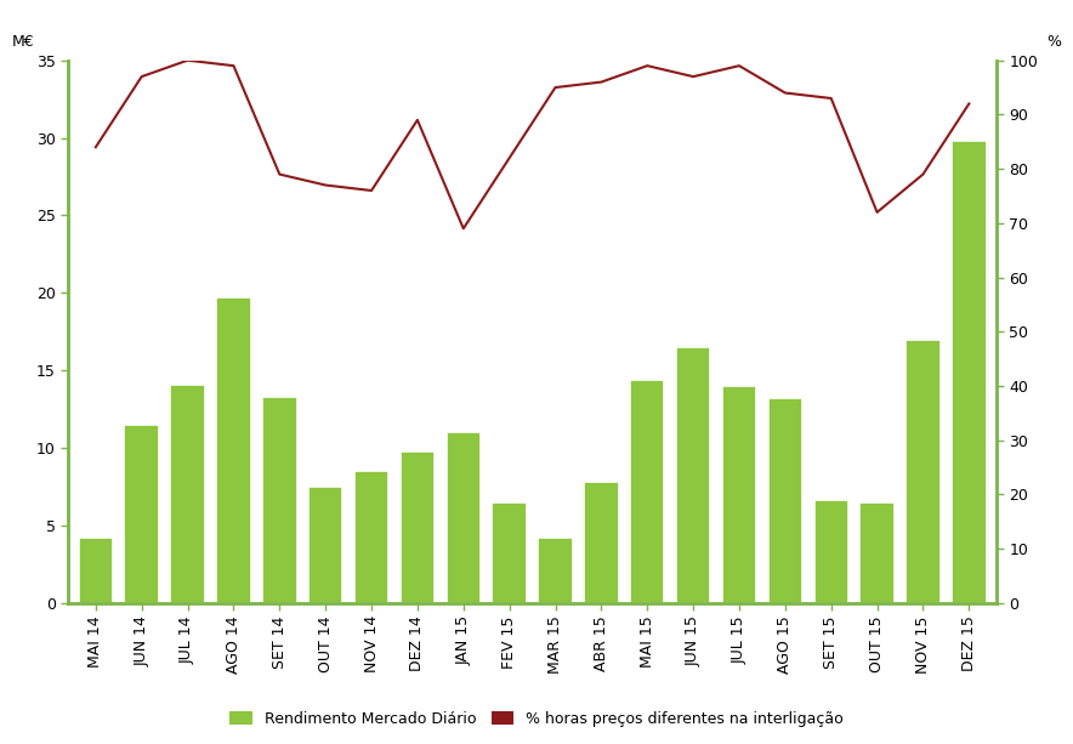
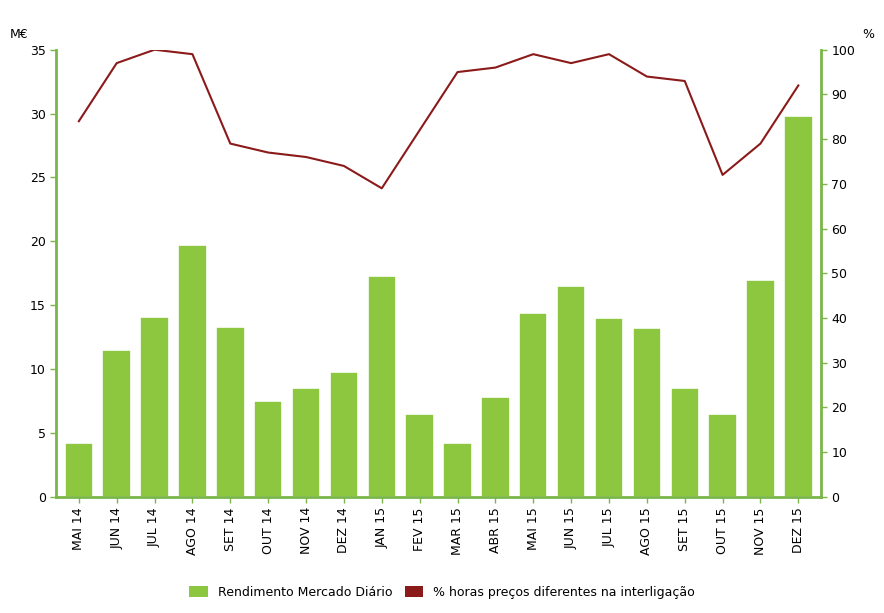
% horas preços diferentes na interligação/DEZ 14: 89 -> 74
Rendimento Mercado Diário/JAN 15: 11.0 -> 17.3
Rendimento Mercado Diário/SET 15: 6.6 -> 8.5
